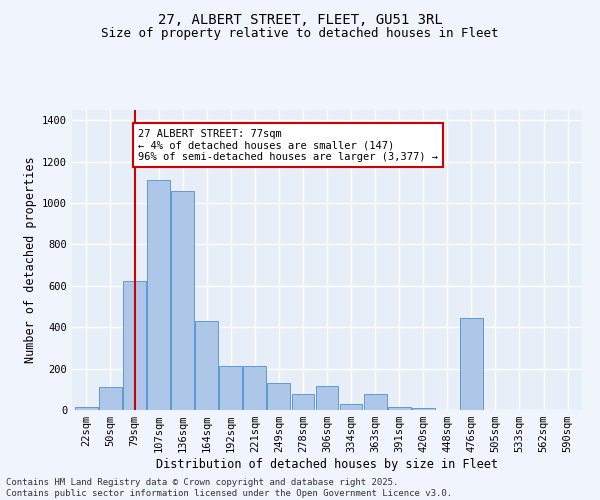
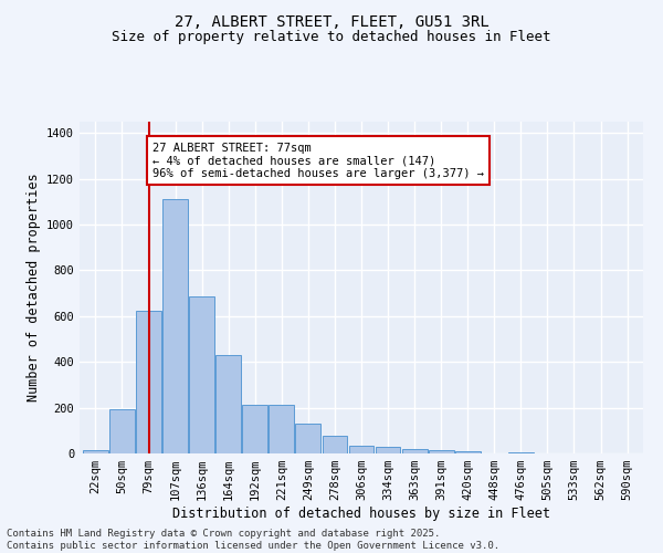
50sqm: 110 -> 195
136sqm: 1060 -> 685
306sqm: 115 -> 33
363sqm: 75 -> 18
476sqm: 445 -> 3
